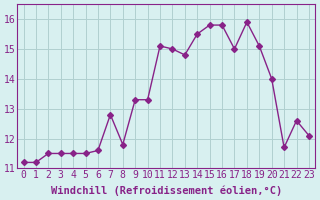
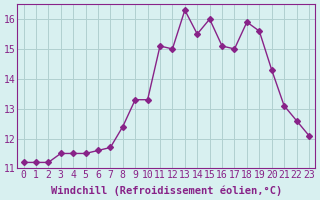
2: 11.5 -> 11.2
7: 12.8 -> 11.7
8: 11.8 -> 12.4
13: 14.8 -> 16.3
15: 15.8 -> 16.0
16: 15.8 -> 15.1
19: 15.1 -> 15.6
20: 14.0 -> 14.3
21: 11.7 -> 13.1
